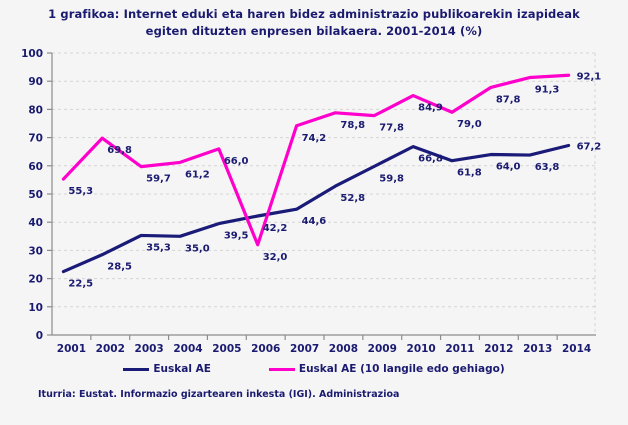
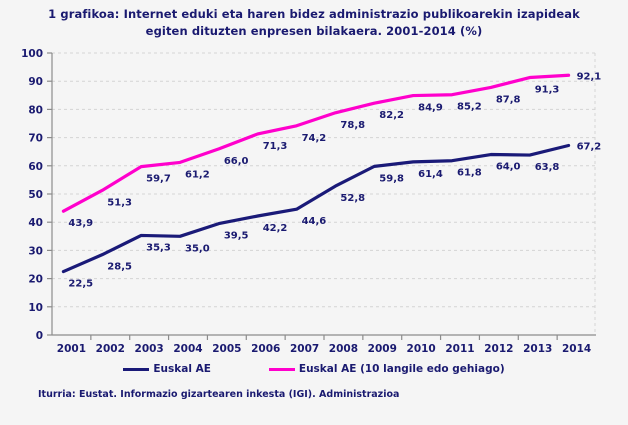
Euskal AE (10 langile edo gehiago)/2001: 55,3 -> 43,9
Euskal AE (10 langile edo gehiago)/2002: 69,8 -> 51,3
Euskal AE (10 langile edo gehiago)/2006: 32,0 -> 71,3
Euskal AE (10 langile edo gehiago)/2009: 77,8 -> 82,2
Euskal AE/2010: 66,8 -> 61,4
Euskal AE (10 langile edo gehiago)/2011: 79,0 -> 85,2
